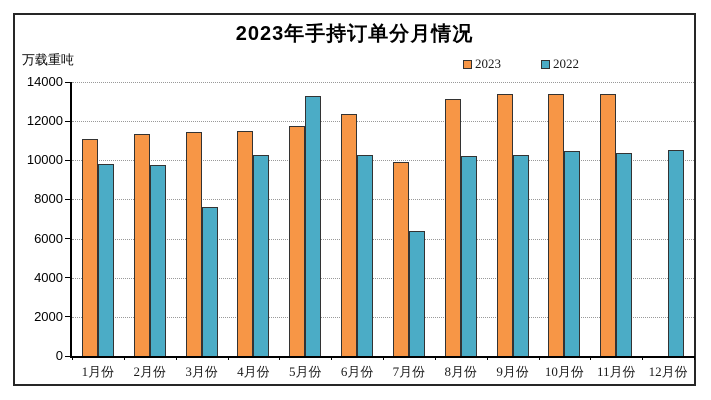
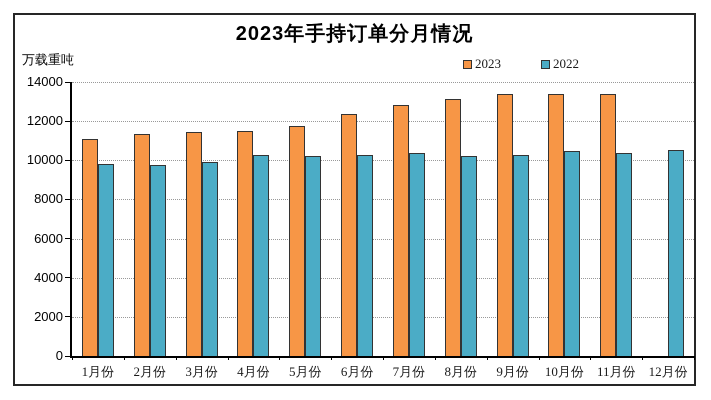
2022/3月份: 7600 -> 9900
2022/5月份: 13300 -> 10200
2023/7月份: 9900 -> 12800
2022/7月份: 6400 -> 10400
